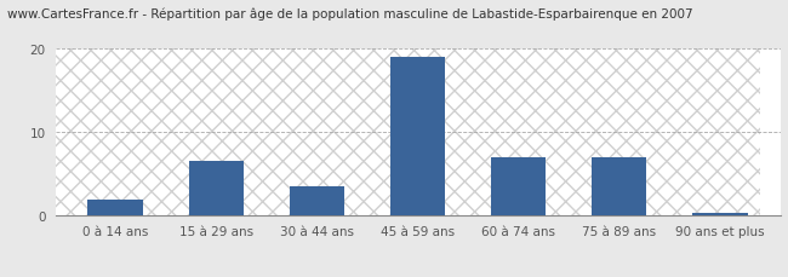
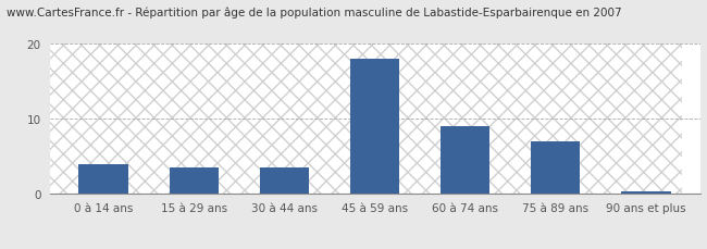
0 à 14 ans: 2.0 -> 4.0
15 à 29 ans: 6.6 -> 3.5
45 à 59 ans: 19.0 -> 18.0
60 à 74 ans: 7.0 -> 9.0
